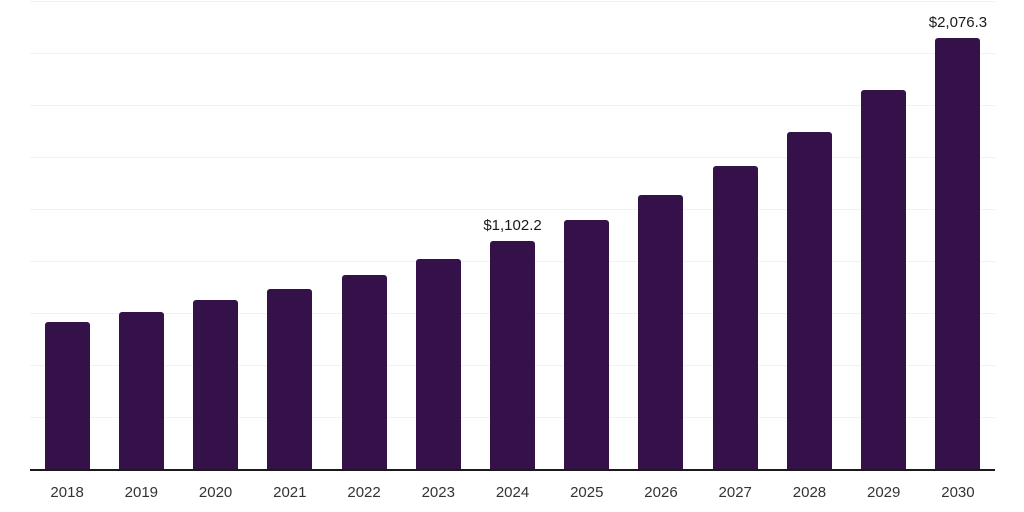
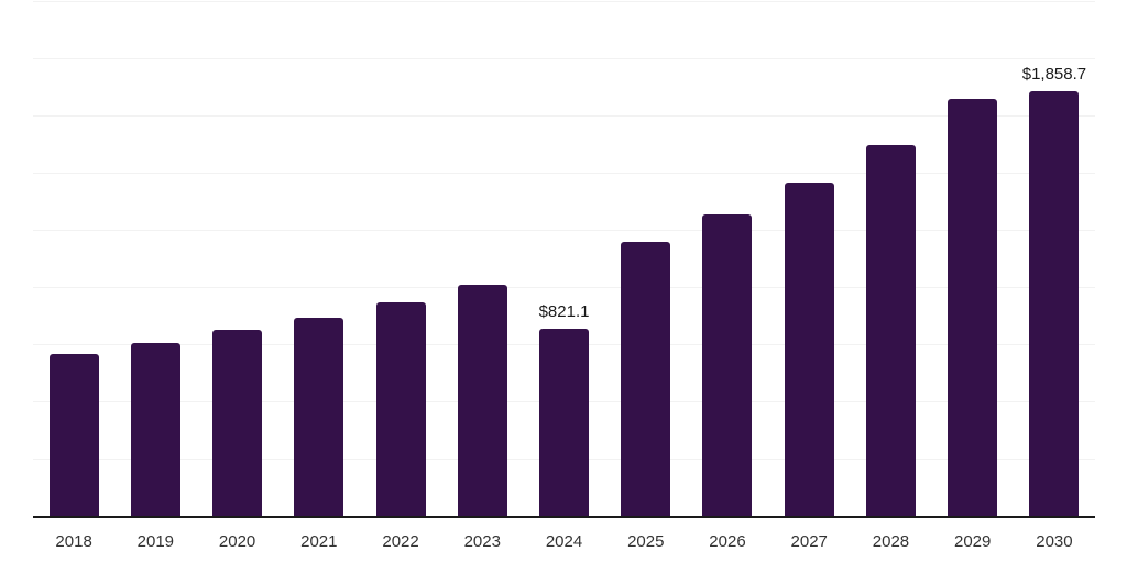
2024: $1,102.2 -> $821.1
2030: $2,076.3 -> $1,858.7
